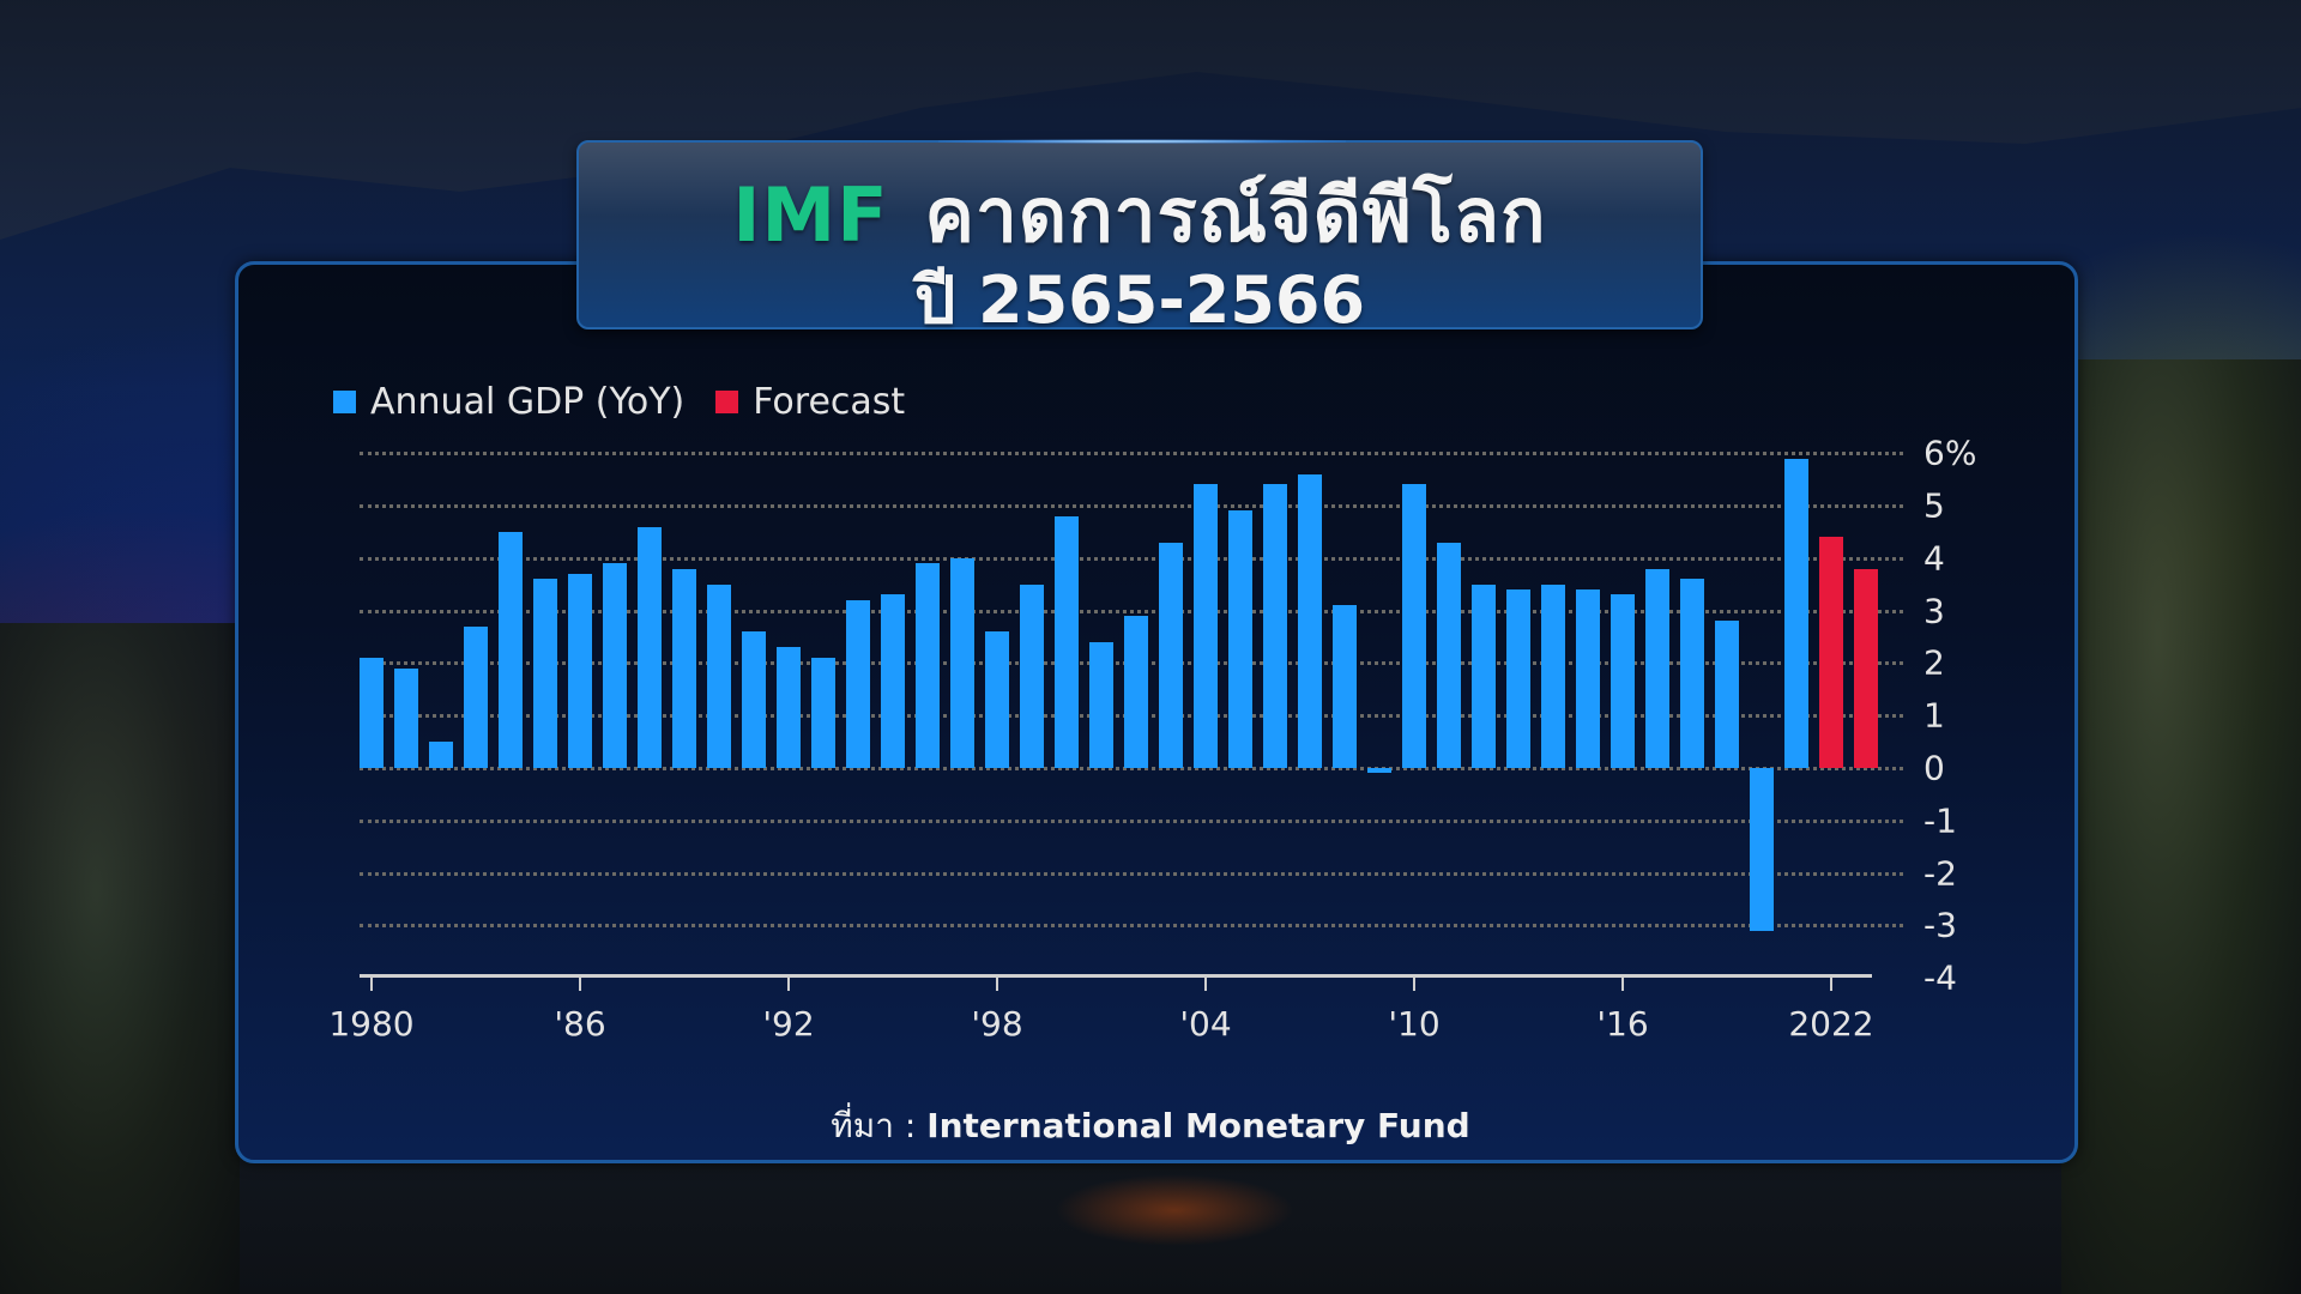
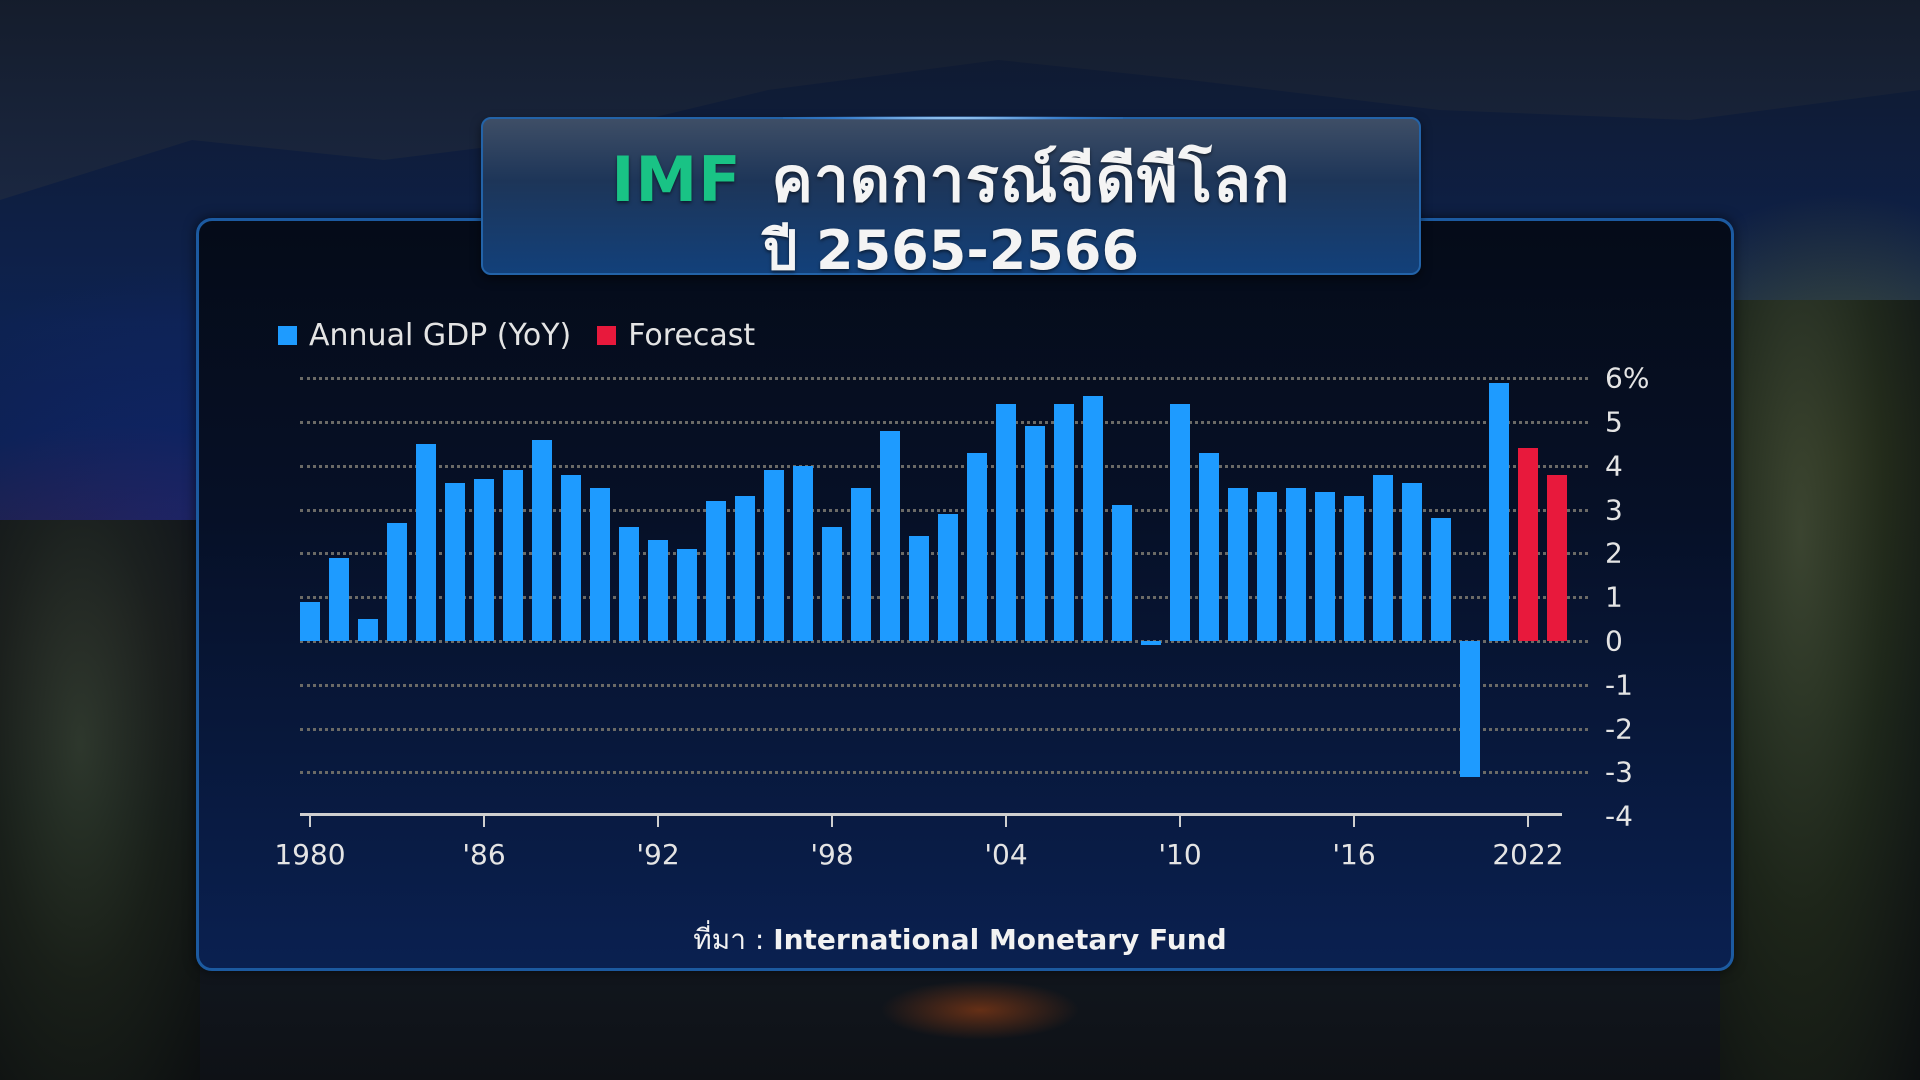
Annual GDP (YoY)/1980: 2.1% -> 0.9%
